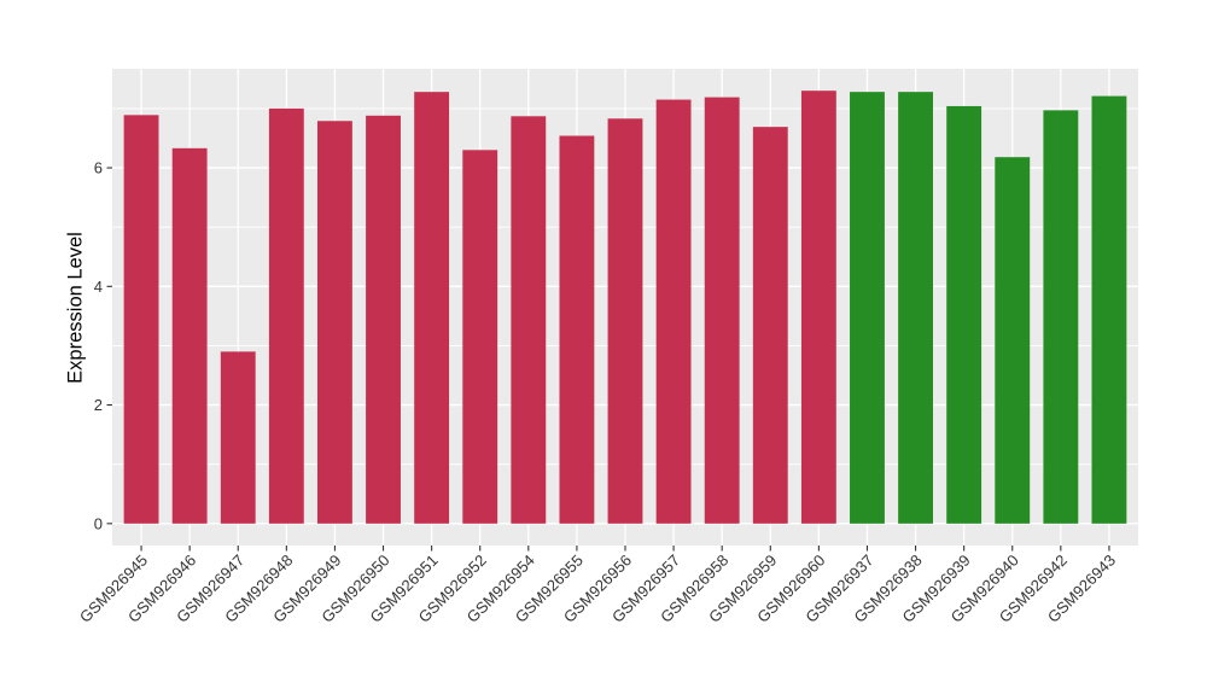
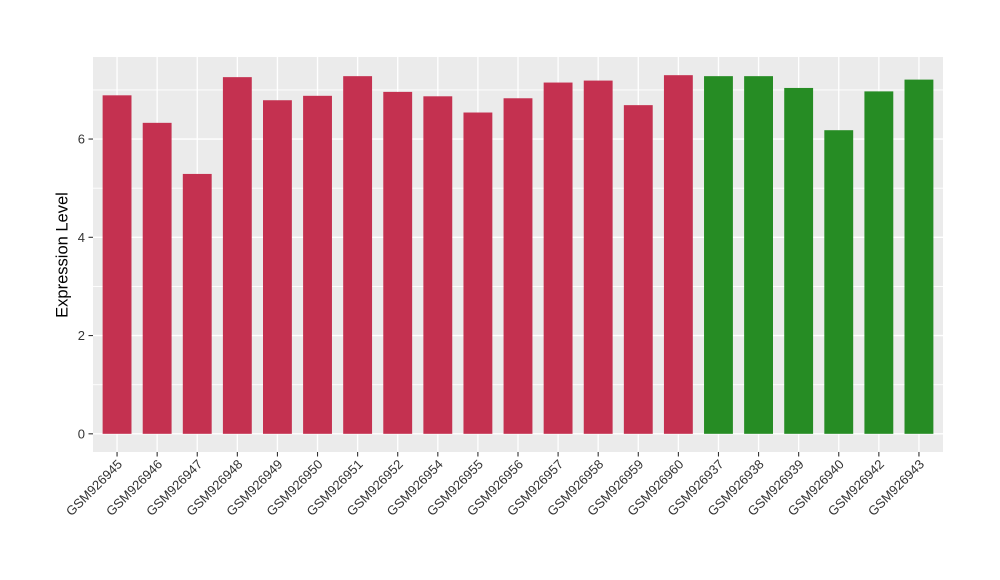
GSM926947: 2.9 -> 5.3
GSM926948: 7.0 -> 7.3
GSM926952: 6.3 -> 7.0
